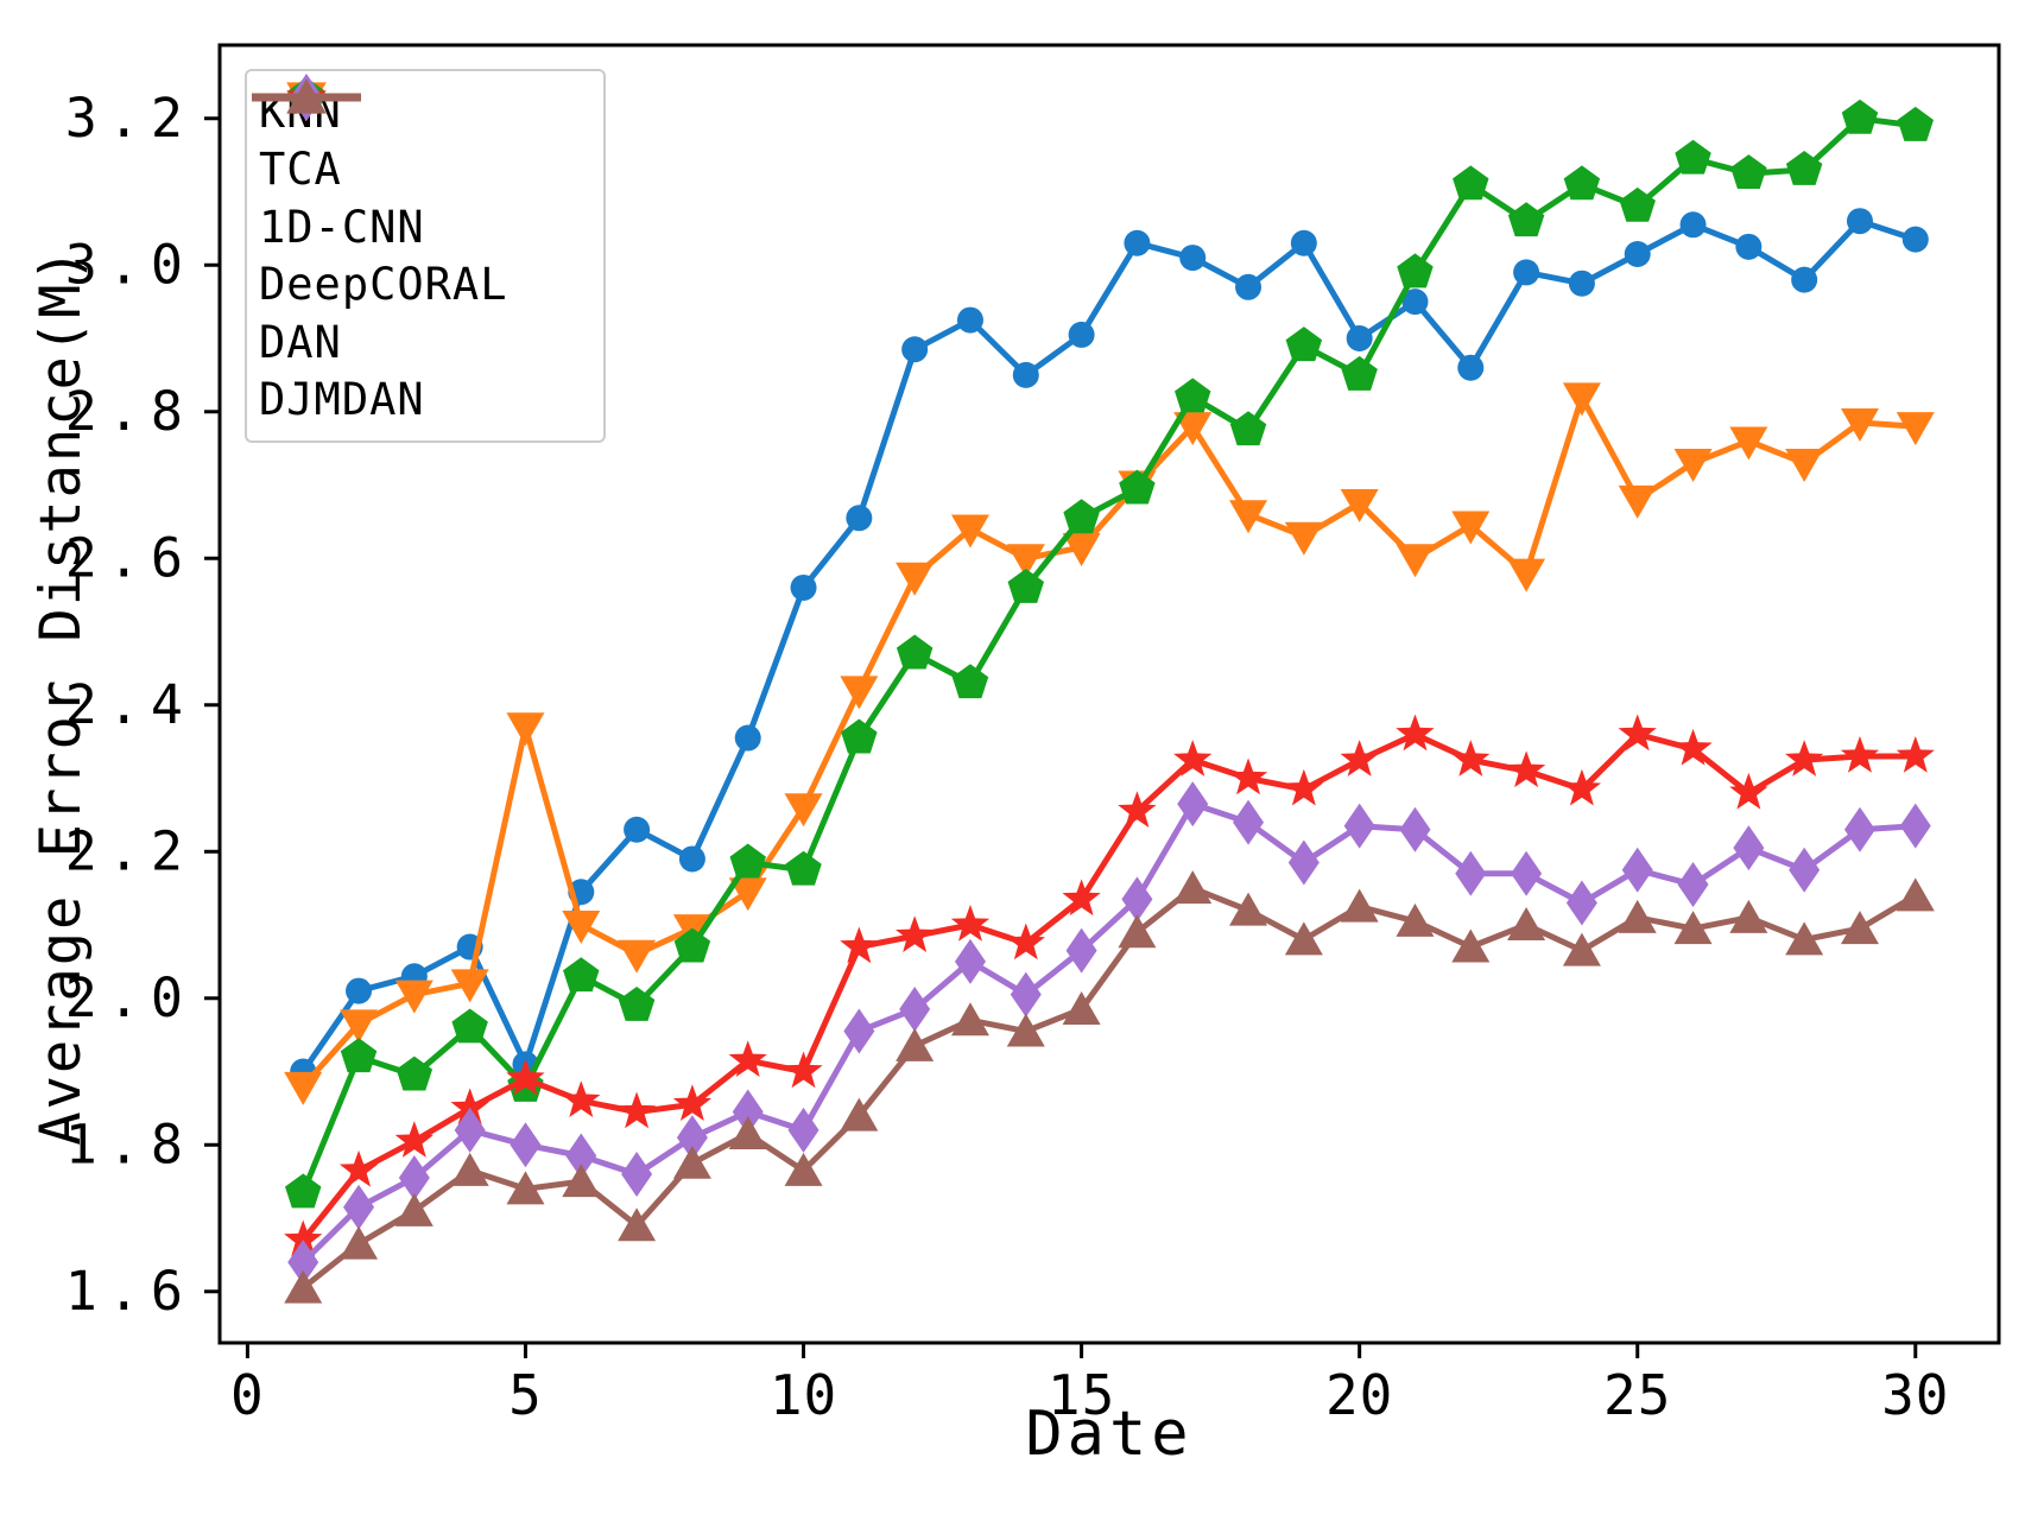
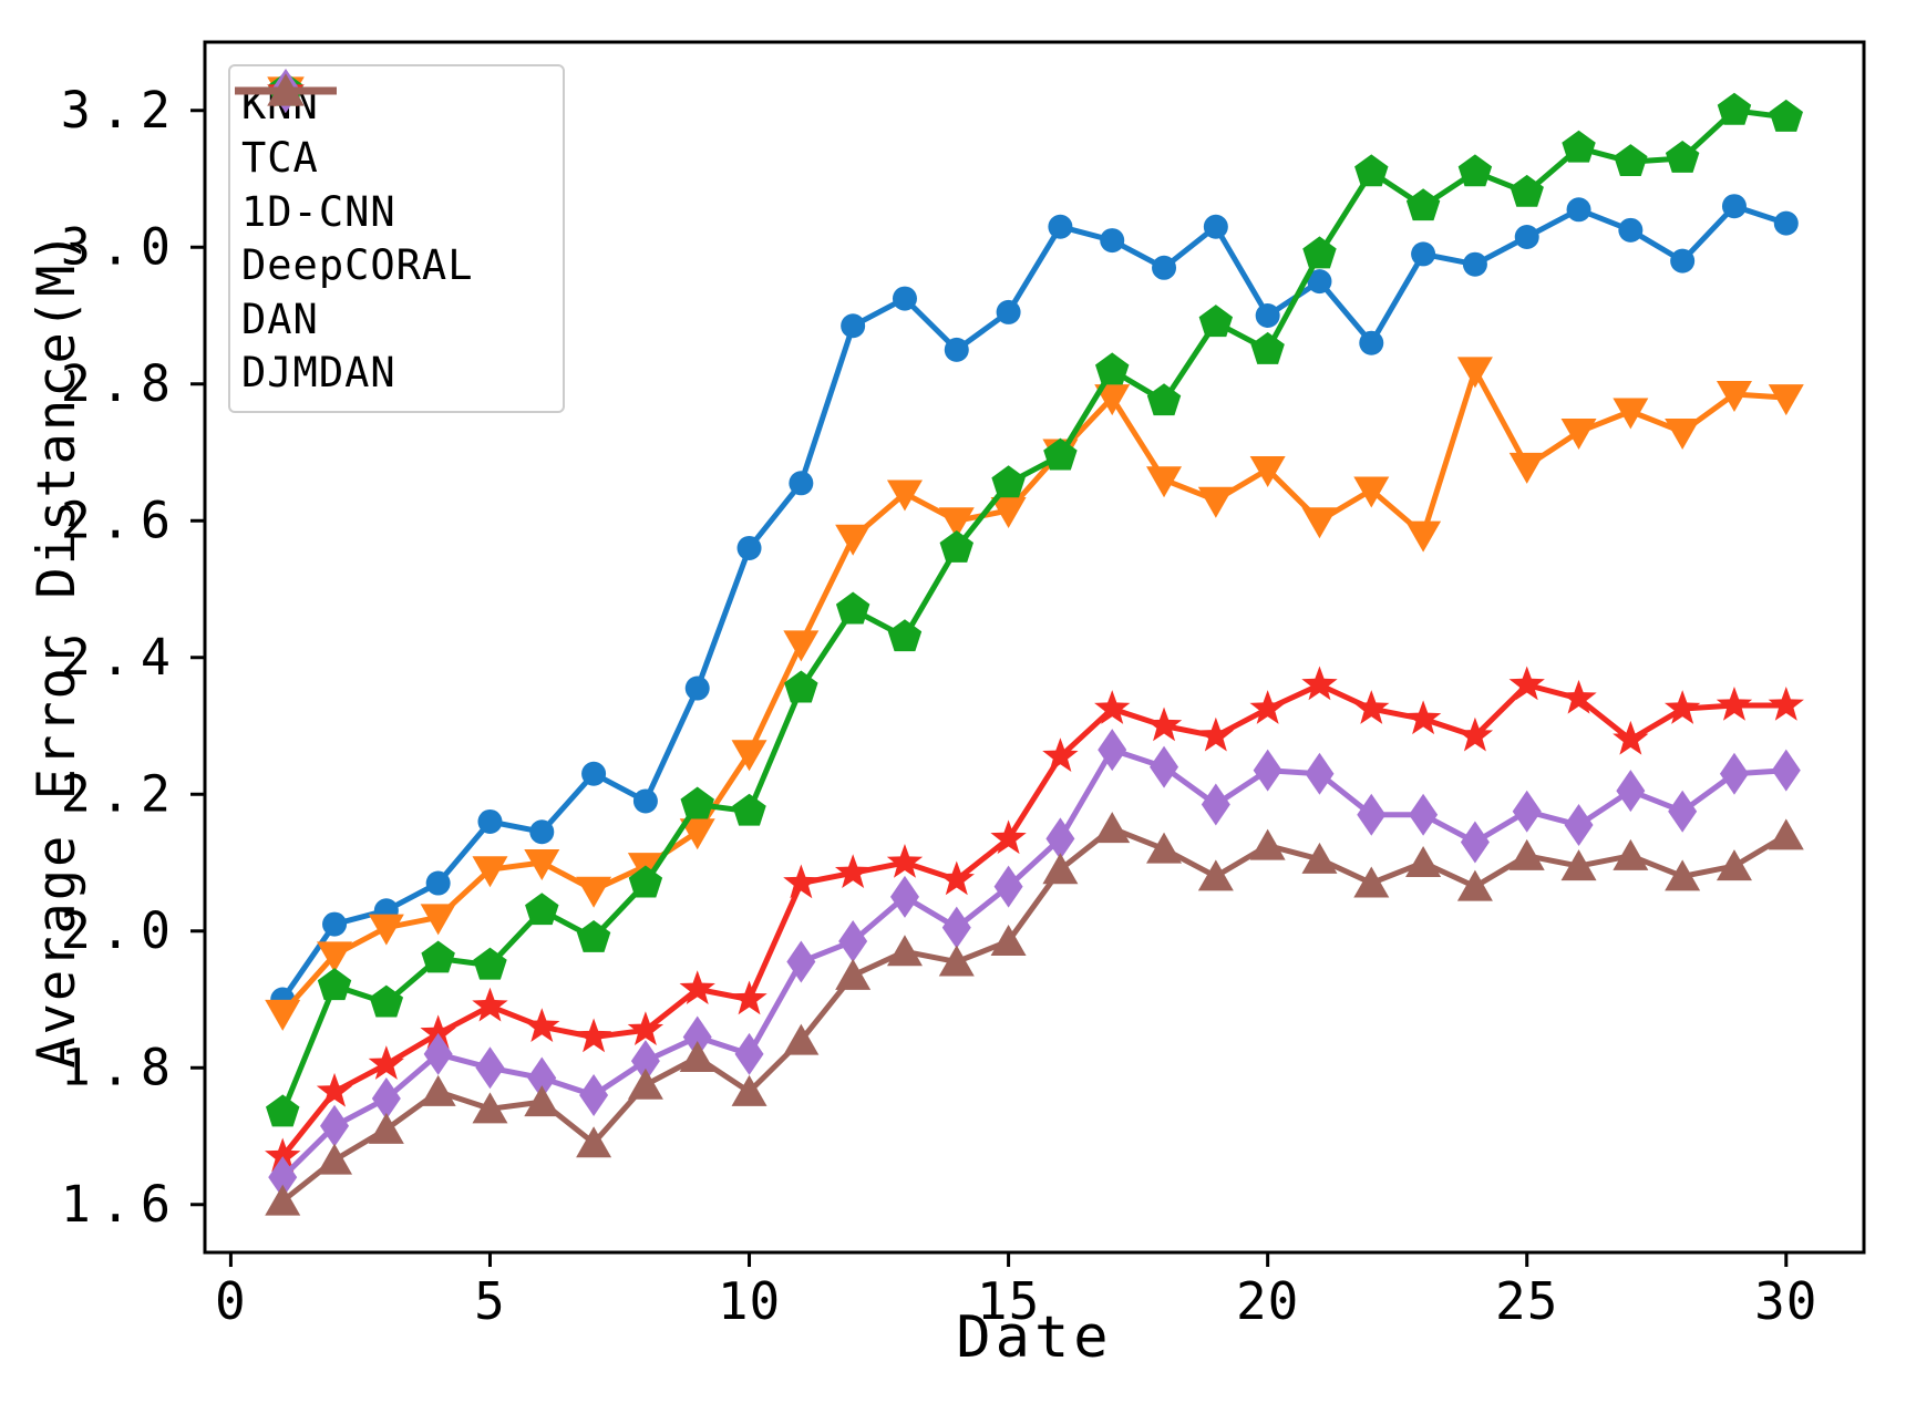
KNN/5: 1.91 -> 2.16
TCA/5: 2.37 -> 2.09
1D-CNN/5: 1.88 -> 1.95
